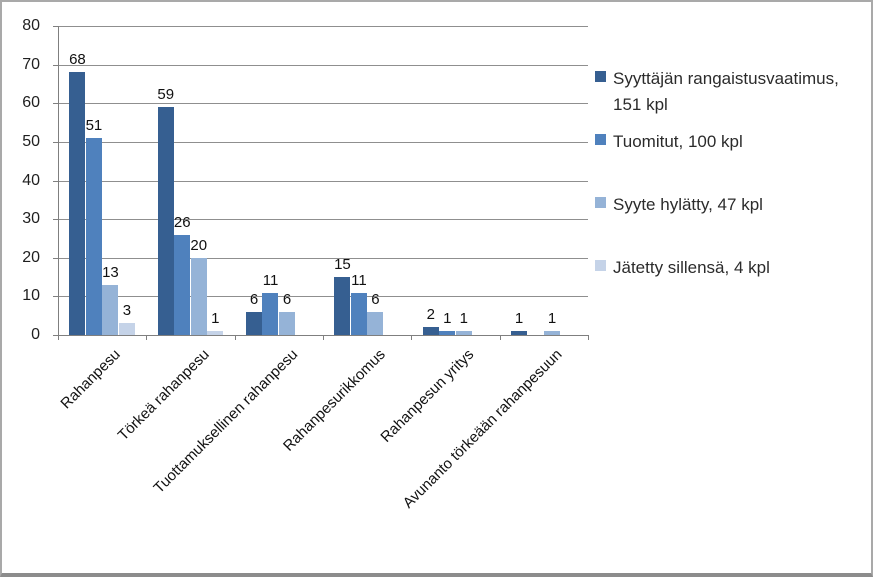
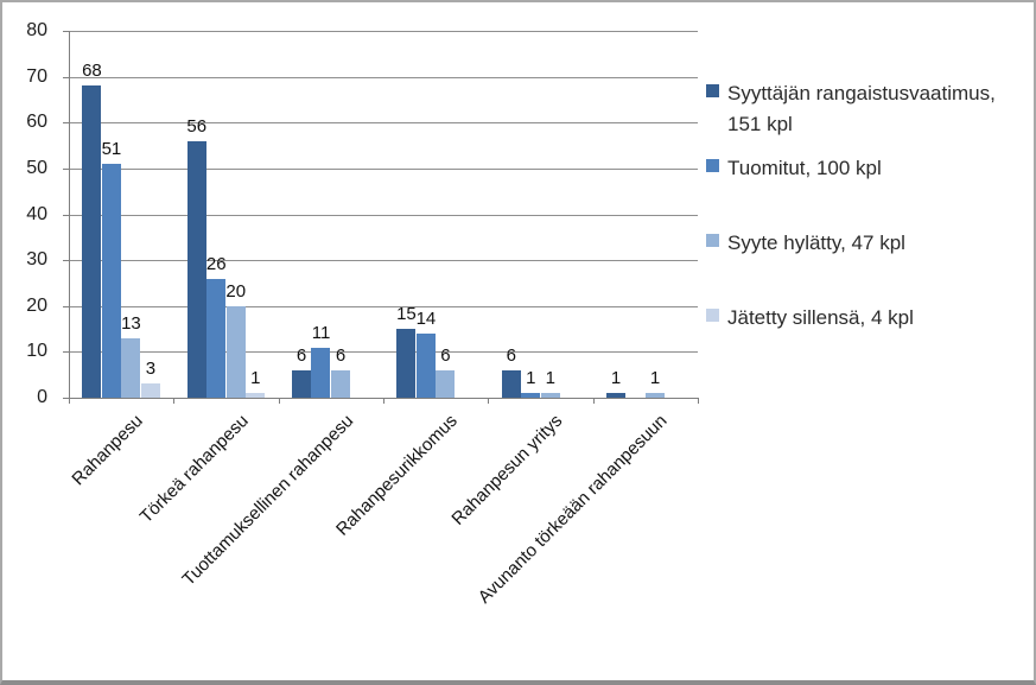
Syyttäjän rangaistusvaatimus, 151 kpl/Törkeä rahanpesu: 59 -> 56
Tuomitut, 100 kpl/Rahanpesurikkomus: 11 -> 14
Syyttäjän rangaistusvaatimus, 151 kpl/Rahanpesun yritys: 2 -> 6
